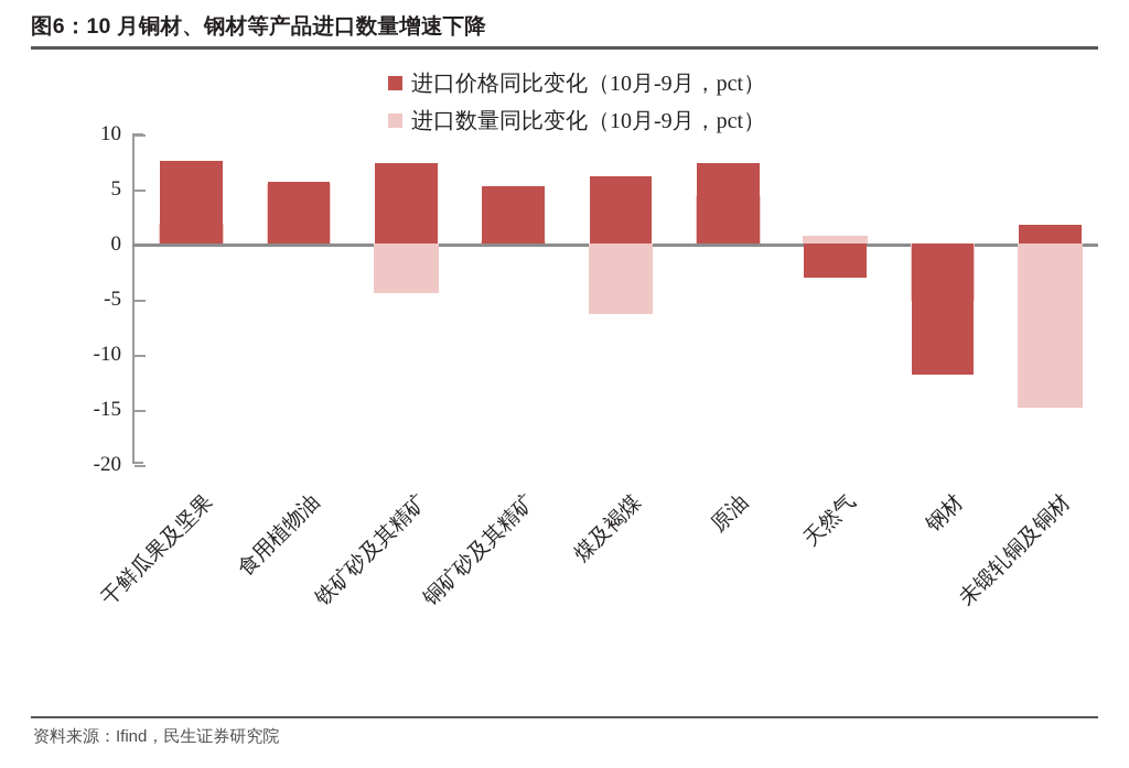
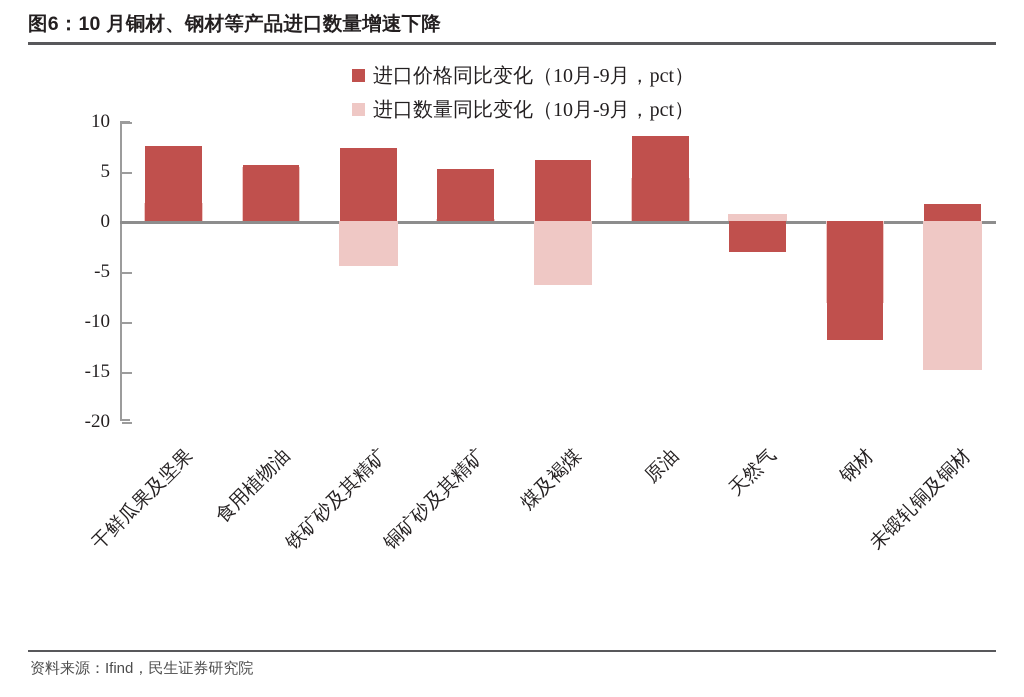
进口价格同比变化（10月-9月，pct）/原油: 7.3 -> 8.5
进口数量同比变化（10月-9月，pct）/钢材: -5.2 -> -8.2
